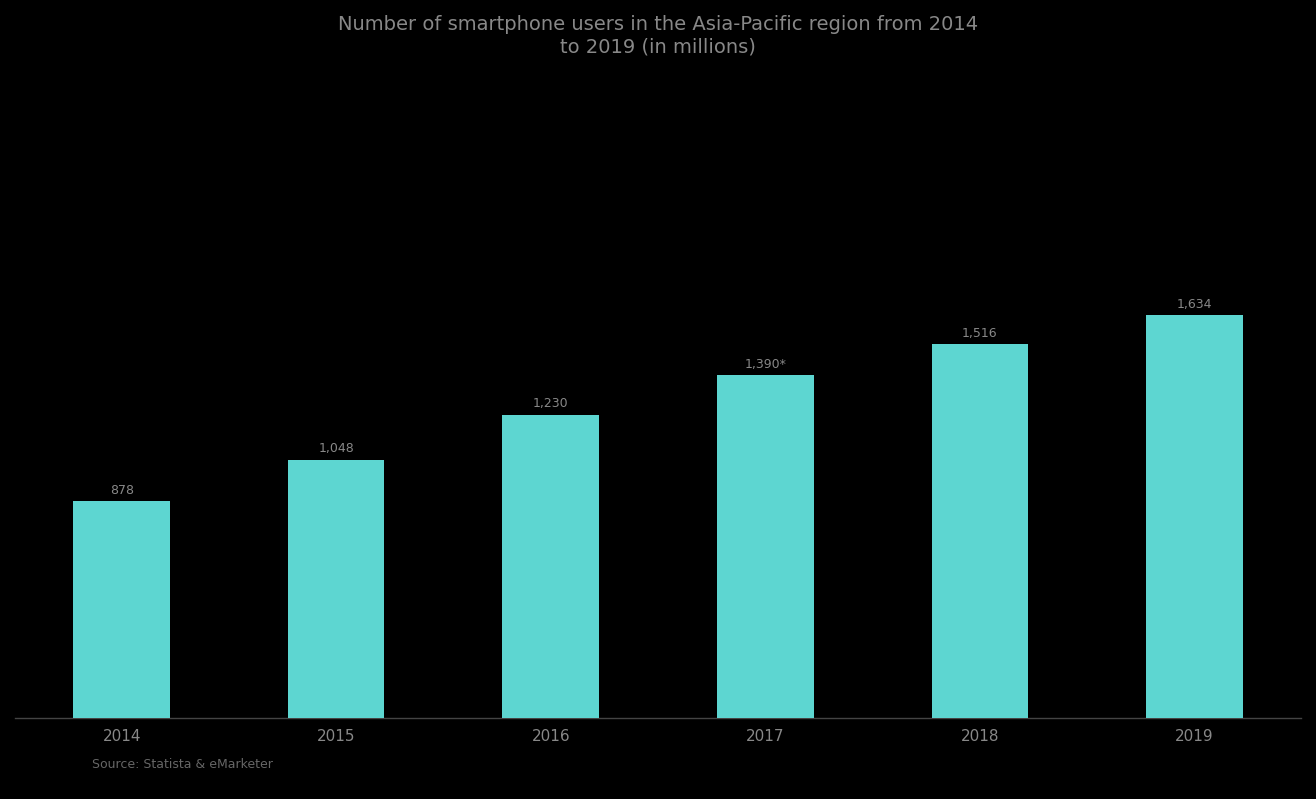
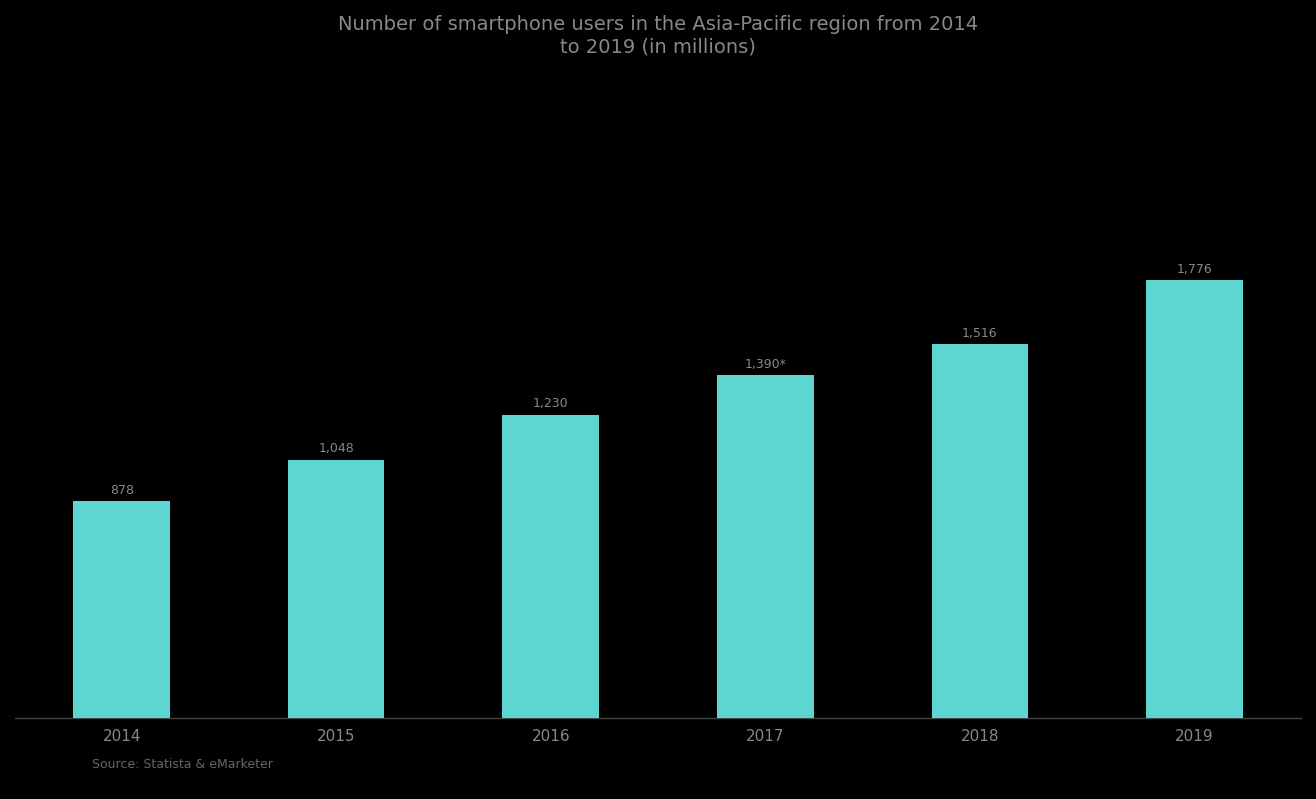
2019: 1,634 -> 1,776
